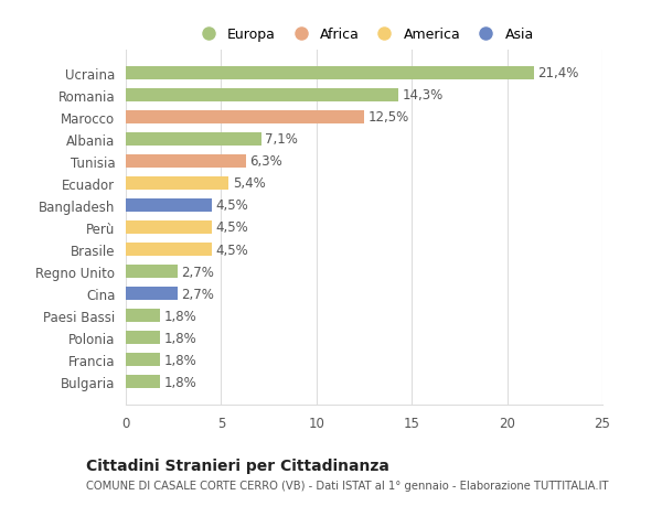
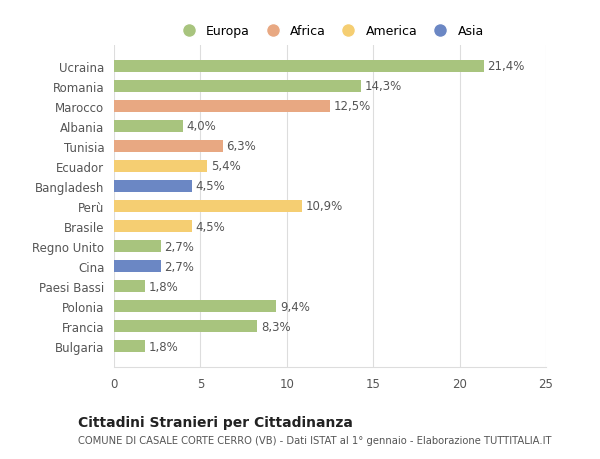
Albania: 7,1% -> 4,0%
Perù: 4,5% -> 10,9%
Polonia: 1,8% -> 9,4%
Francia: 1,8% -> 8,3%
